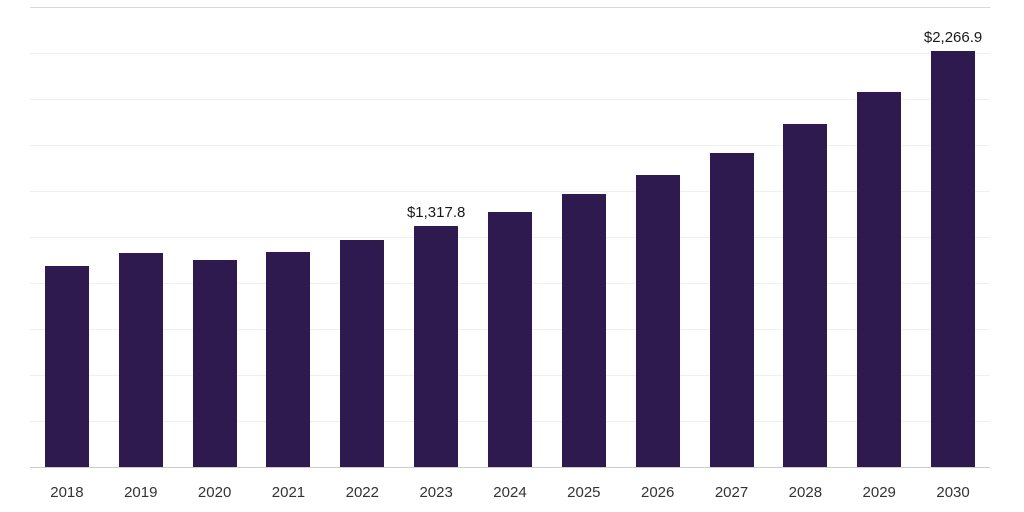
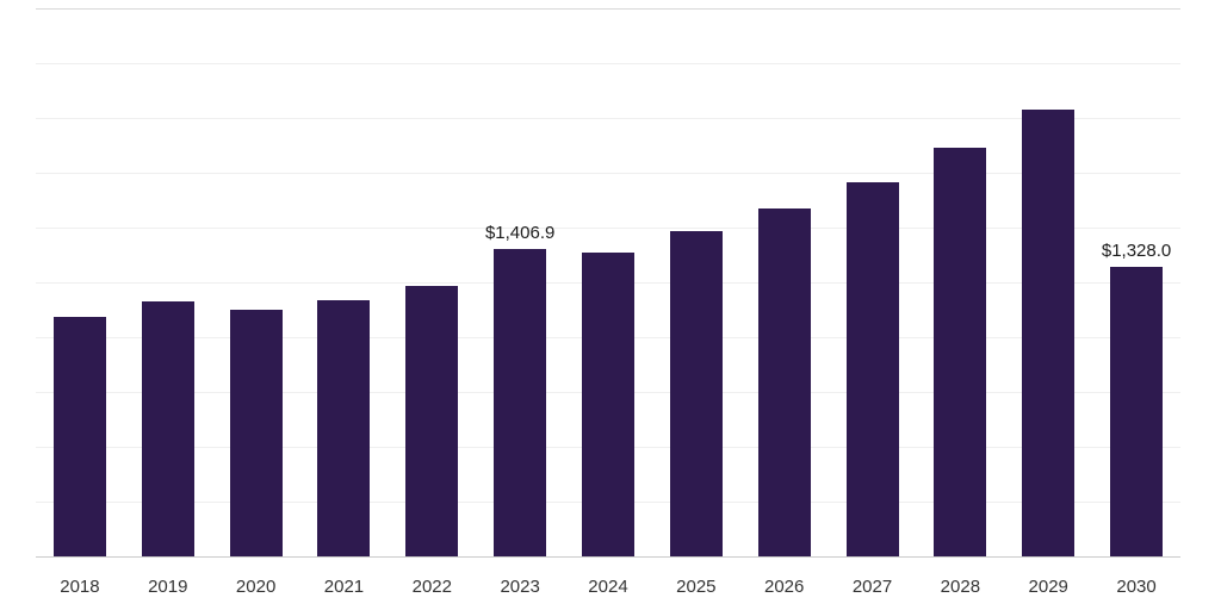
2023: $1,317.8 -> $1,406.9
2030: $2,266.9 -> $1,328.0
